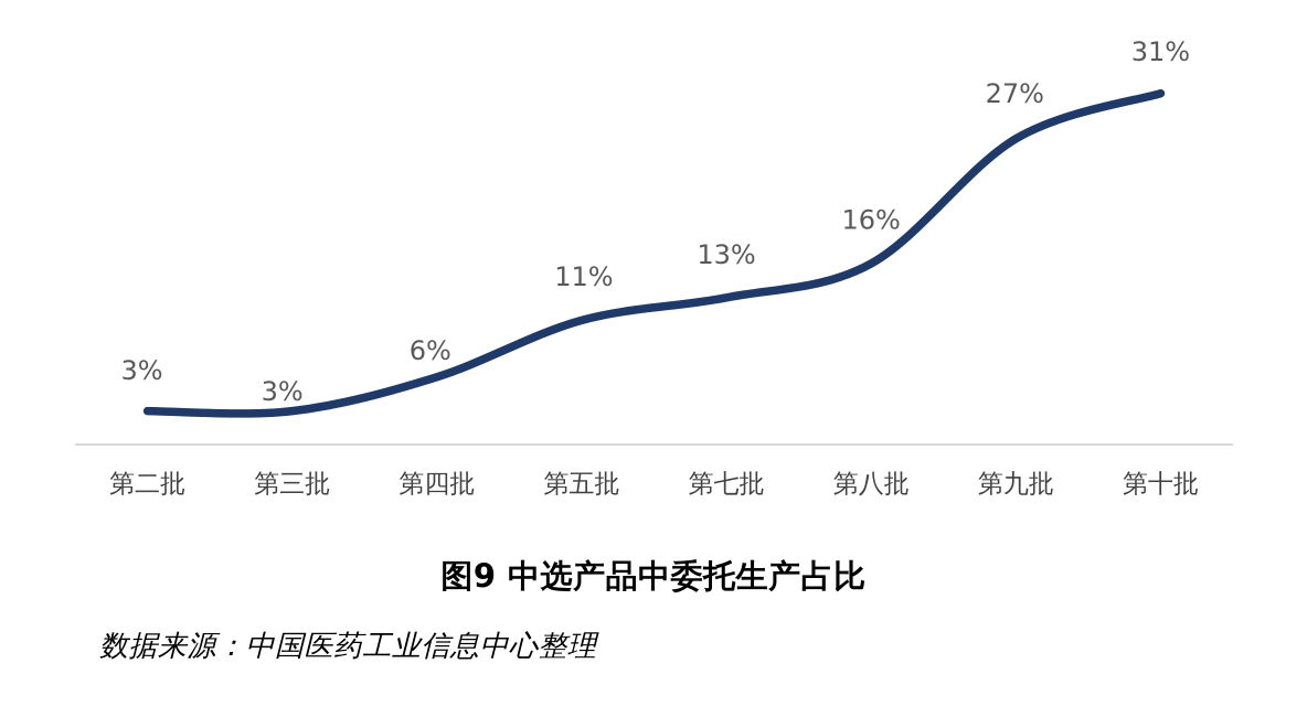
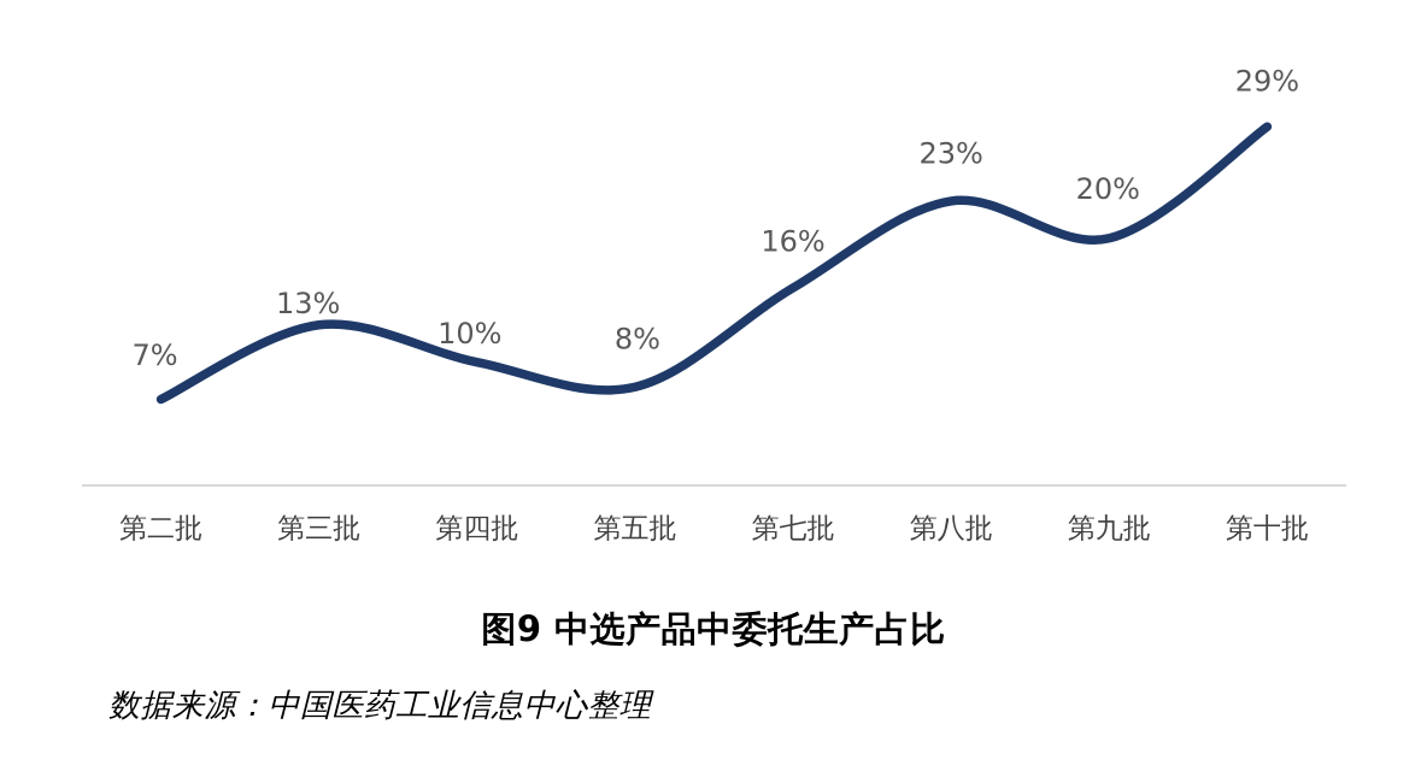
第二批: 3% -> 7%
第三批: 3% -> 13%
第四批: 6% -> 10%
第五批: 11% -> 8%
第七批: 13% -> 16%
第八批: 16% -> 23%
第九批: 27% -> 20%
第十批: 31% -> 29%
